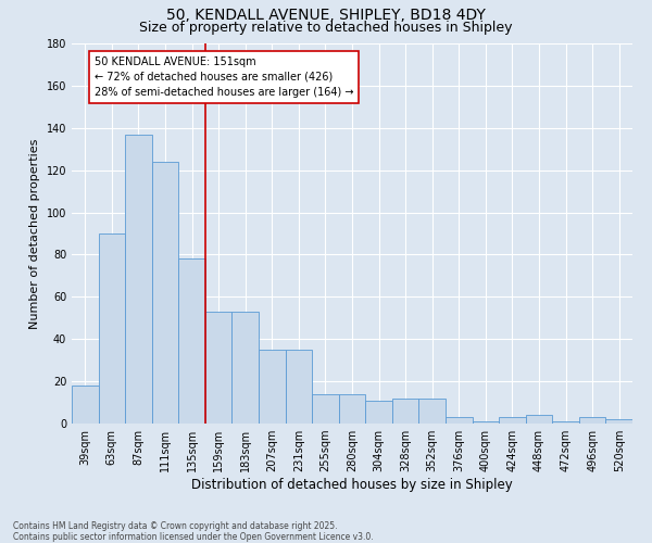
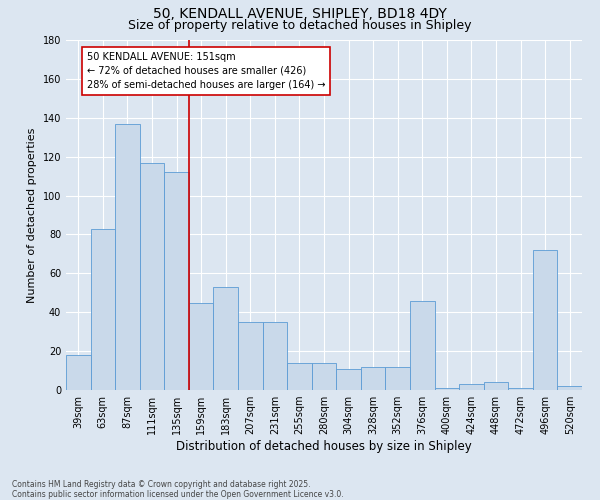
63sqm: 90 -> 83
111sqm: 124 -> 117
135sqm: 78 -> 112
159sqm: 53 -> 45
376sqm: 3 -> 46
496sqm: 3 -> 72
